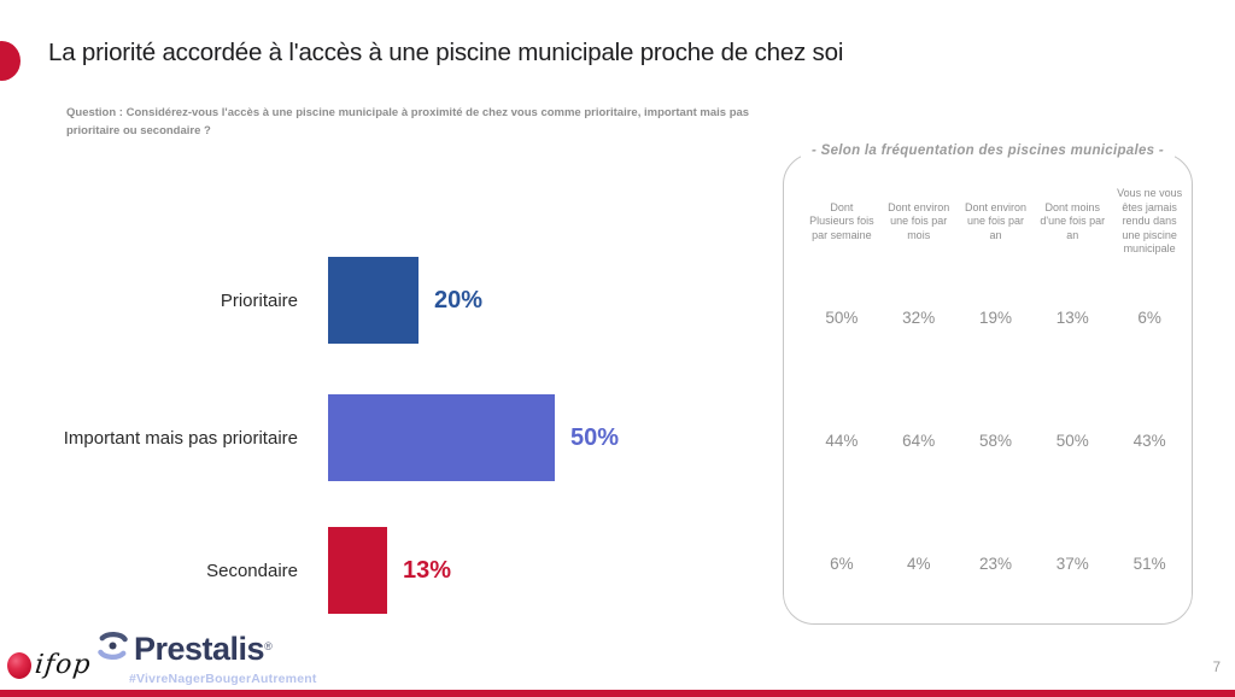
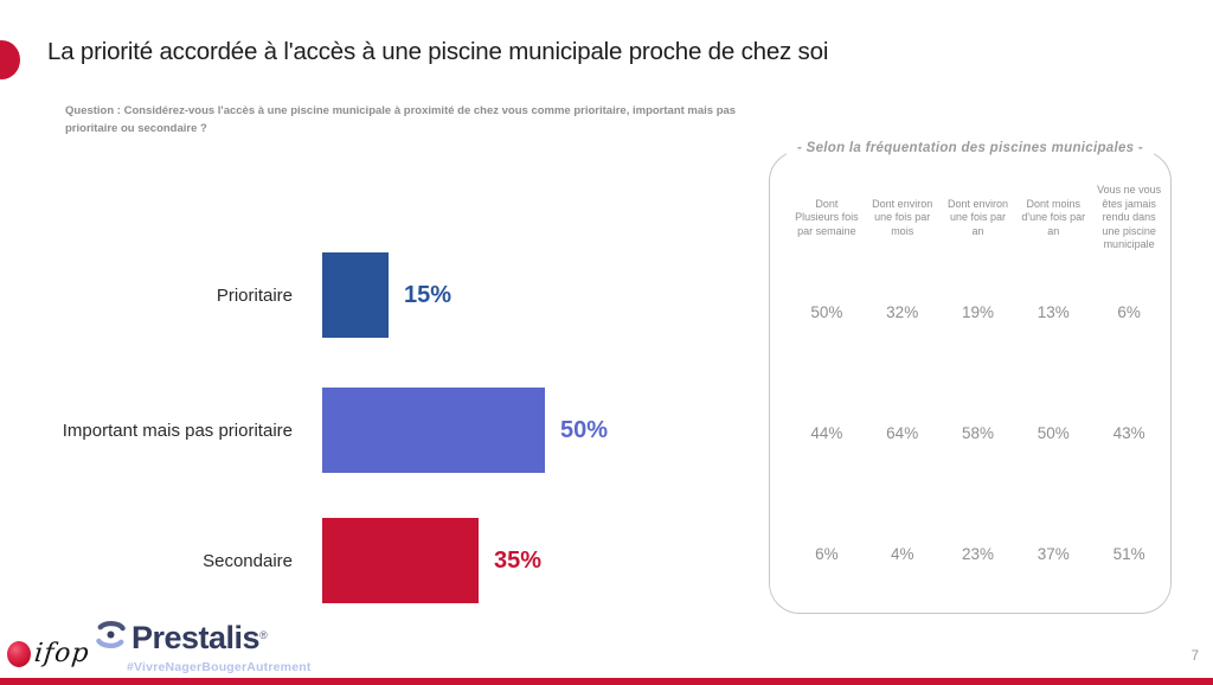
Prioritaire: 20% -> 15%
Secondaire: 13% -> 35%
